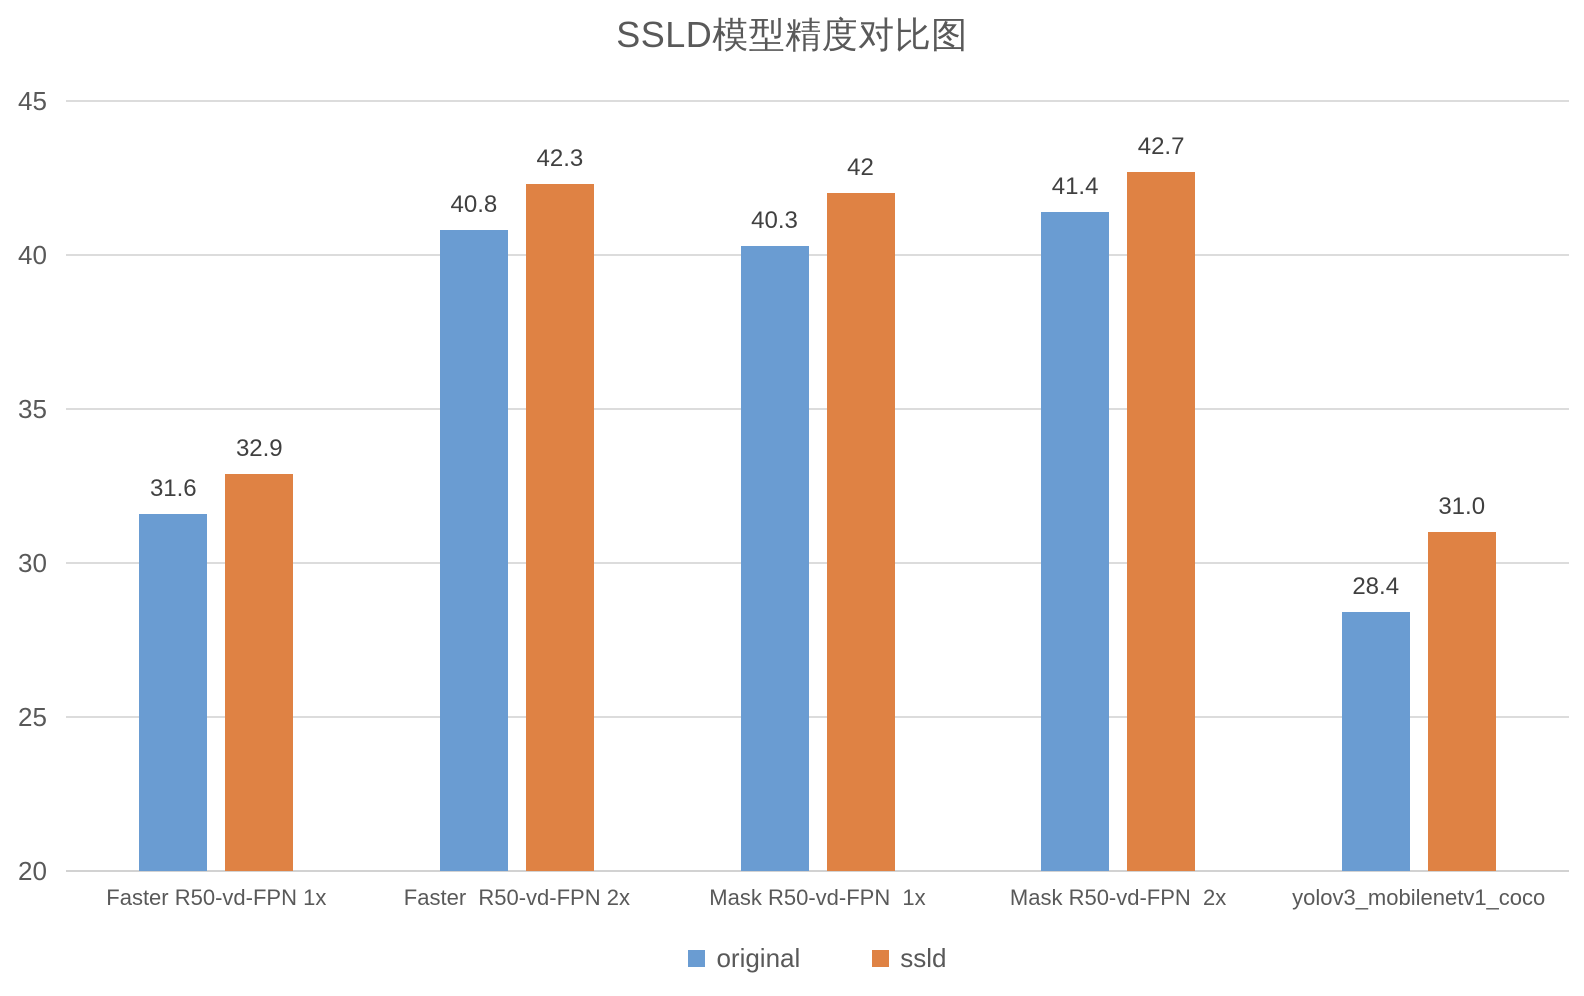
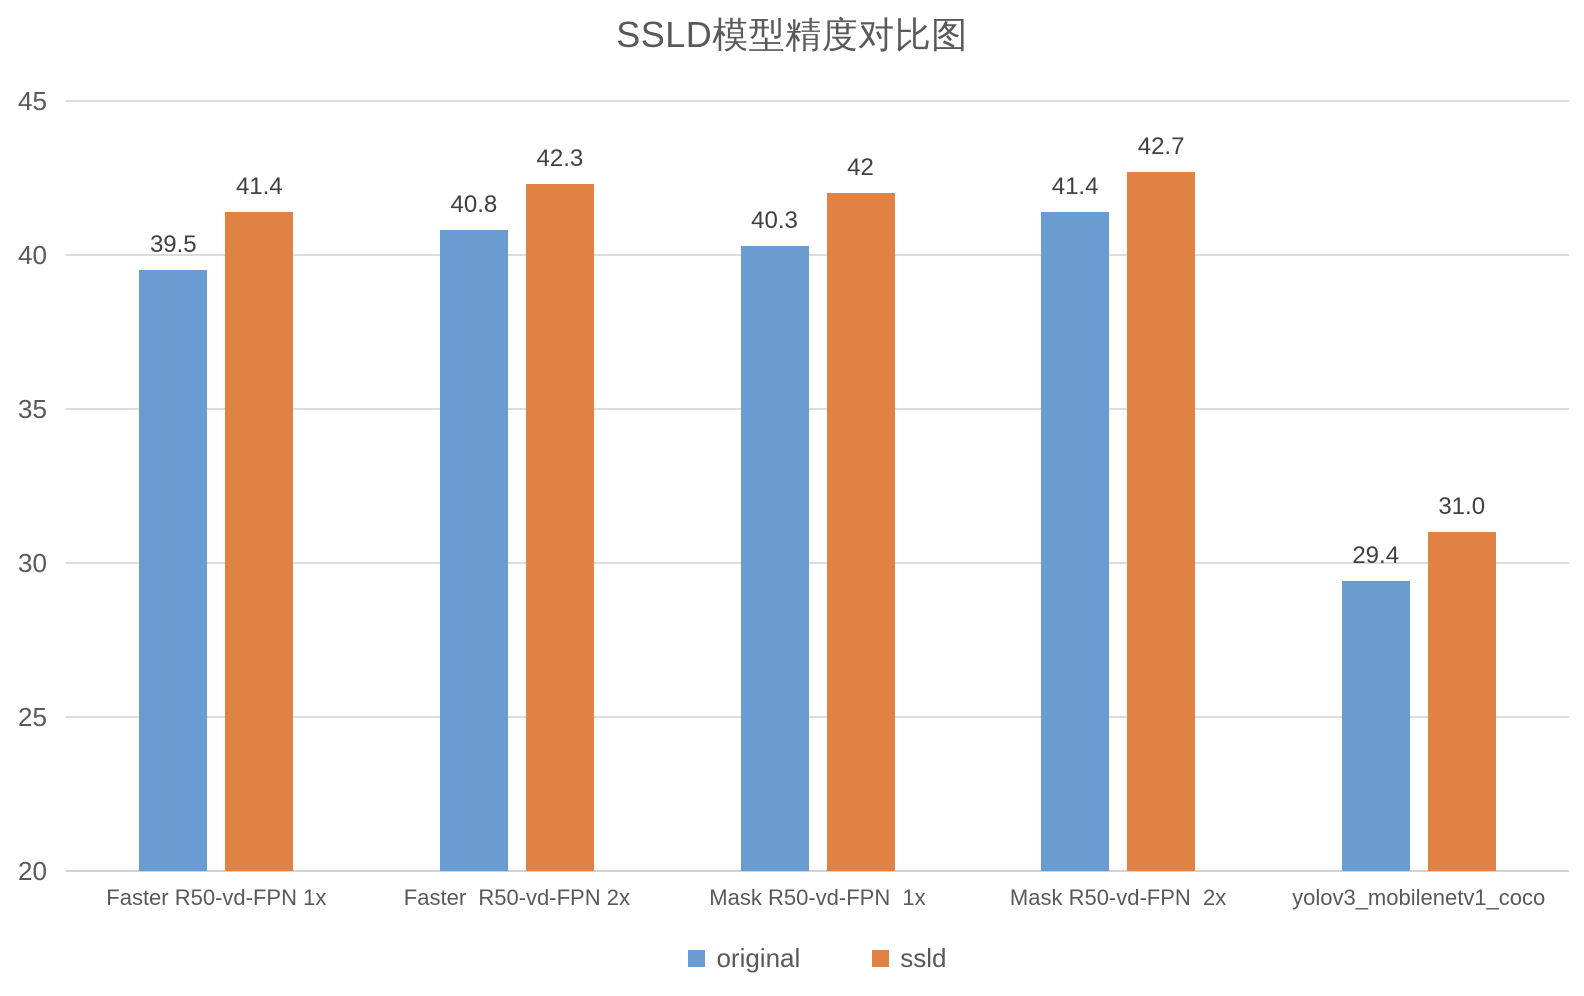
original/Faster R50-vd-FPN 1x: 31.6 -> 39.5
ssld/Faster R50-vd-FPN 1x: 32.9 -> 41.4
original/yolov3_mobilenetv1_coco: 28.4 -> 29.4
